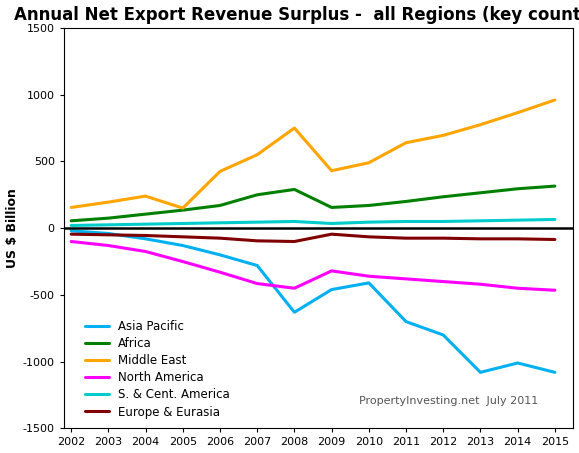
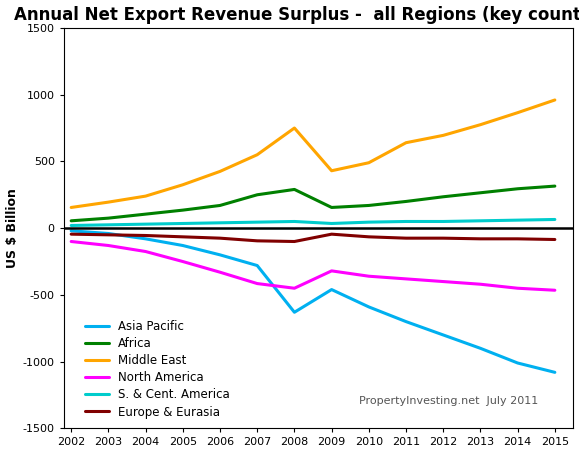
Middle East/2005: 150 -> 320
Asia Pacific/2010: -410 -> -590
Asia Pacific/2013: -1080 -> -900
